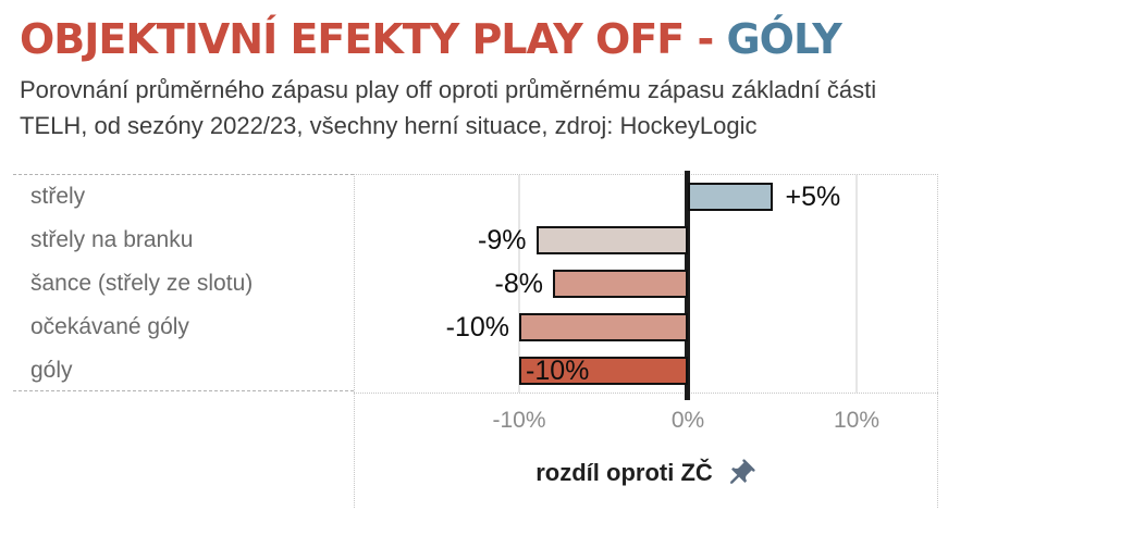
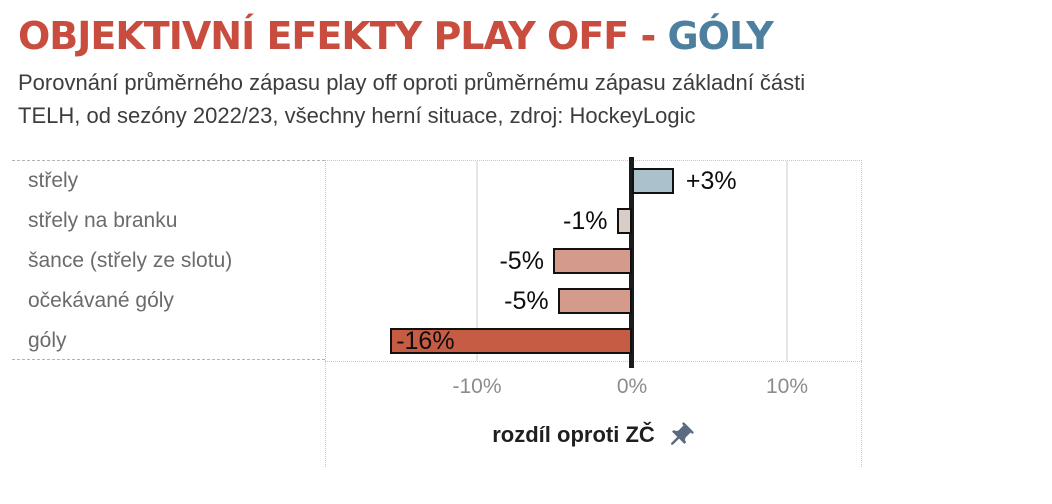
střely: +5% -> +3%
střely na branku: -9% -> -1%
šance (střely ze slotu): -8% -> -5%
očekávané góly: -10% -> -5%
góly: -10% -> -16%
